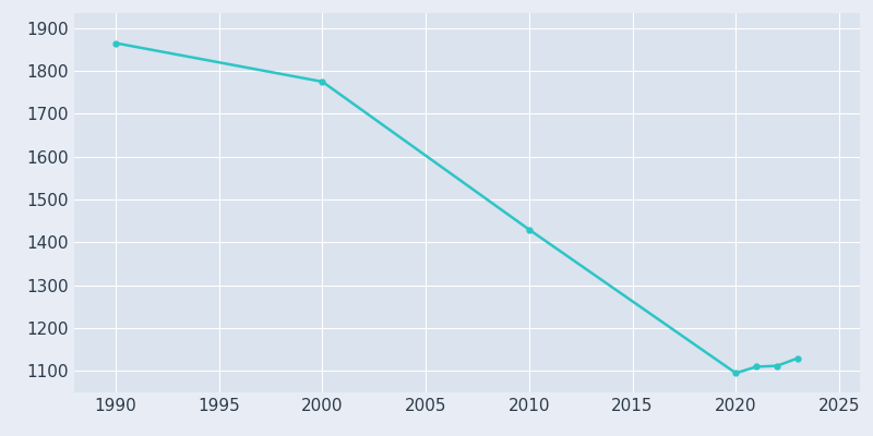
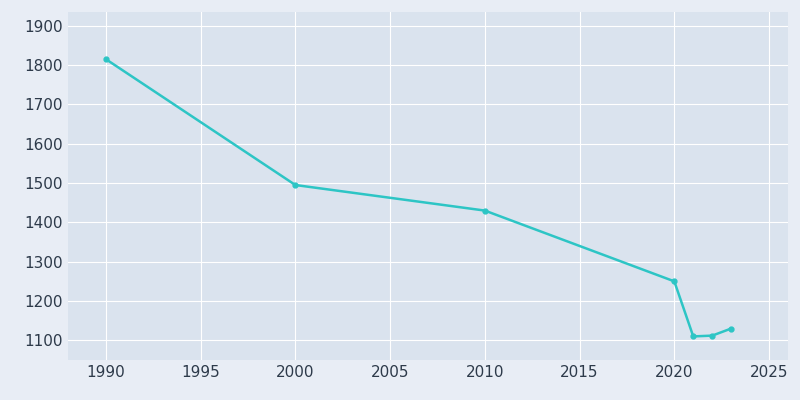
1990: 1865 -> 1815
2000: 1775 -> 1495
2020: 1095 -> 1250
